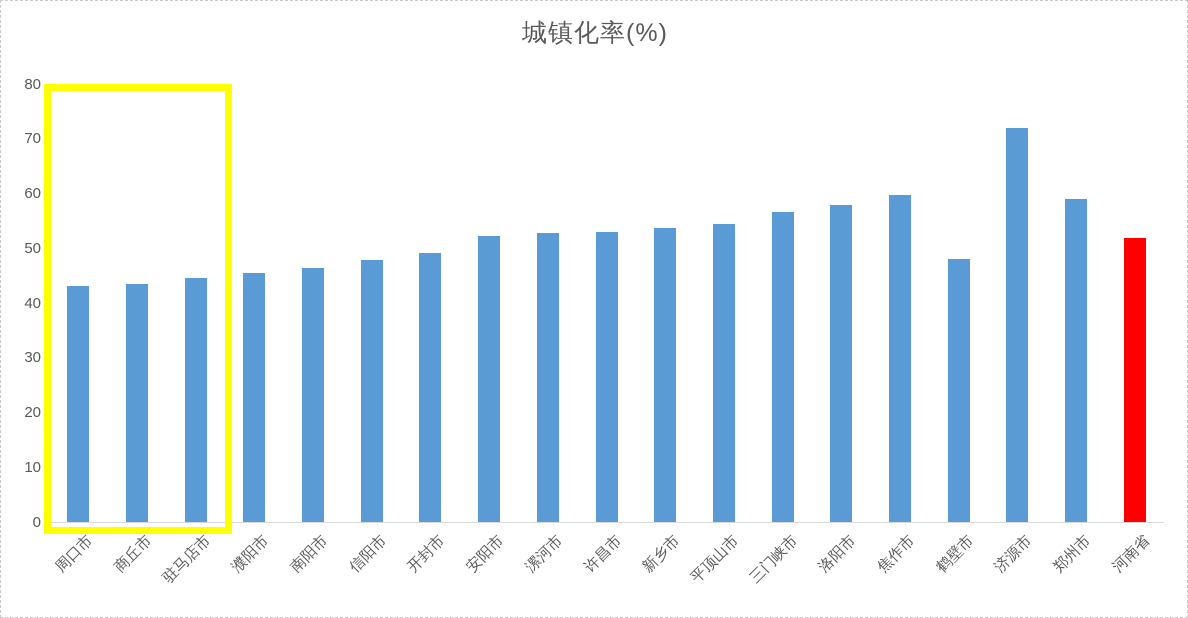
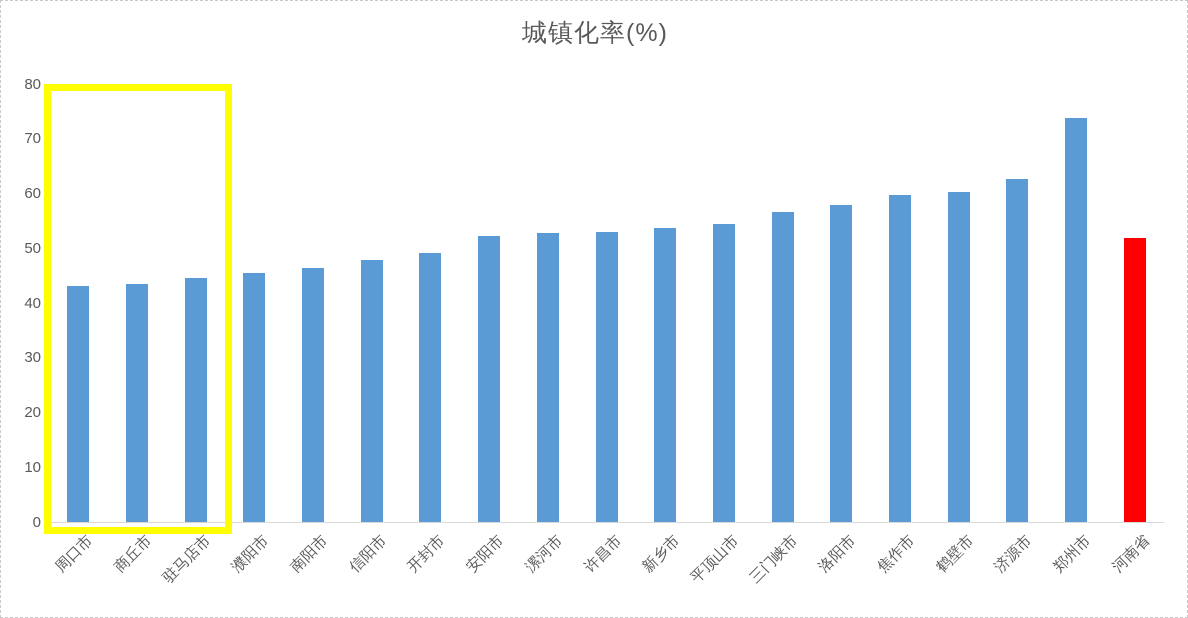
鹤壁市: 48 -> 60
济源市: 72 -> 63
郑州市: 59 -> 74
